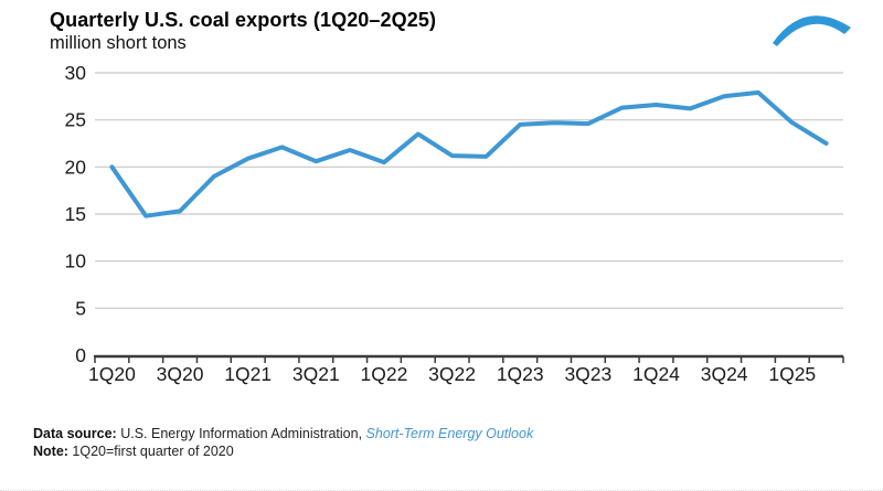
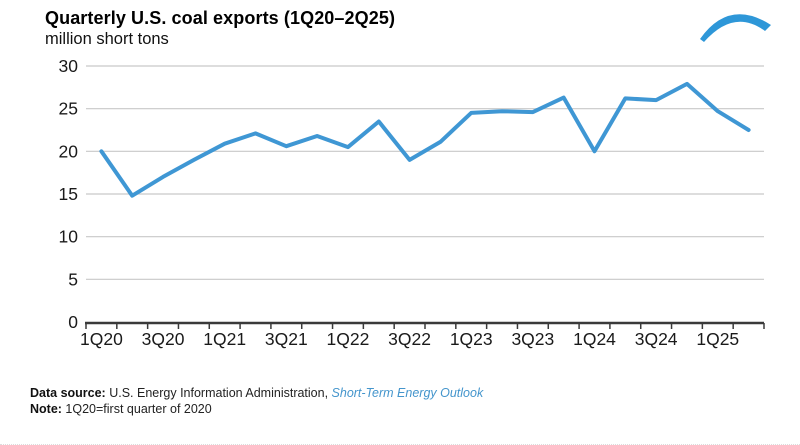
3Q20: 15 -> 17
3Q22: 21 -> 19
1Q24: 27 -> 20
3Q24: 28 -> 26
